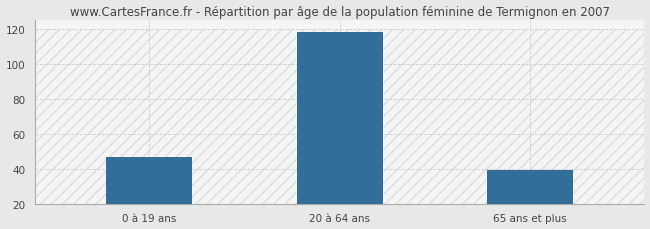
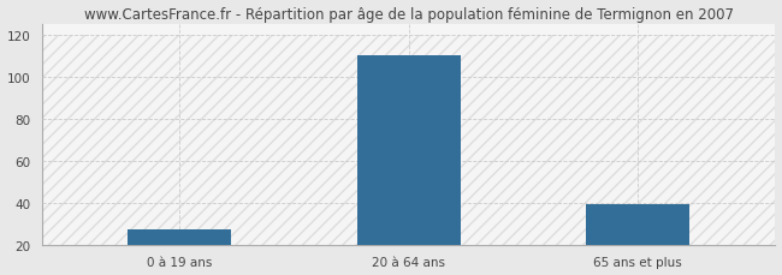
0 à 19 ans: 47 -> 27
20 à 64 ans: 118 -> 110
